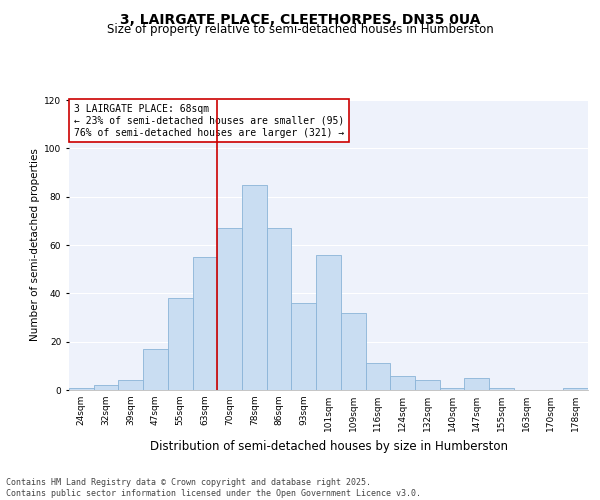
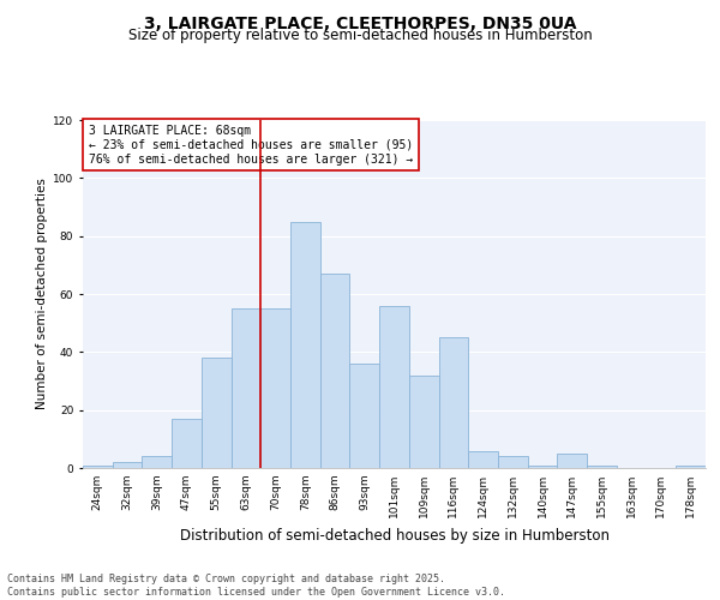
70sqm: 67 -> 55
116sqm: 11 -> 45
